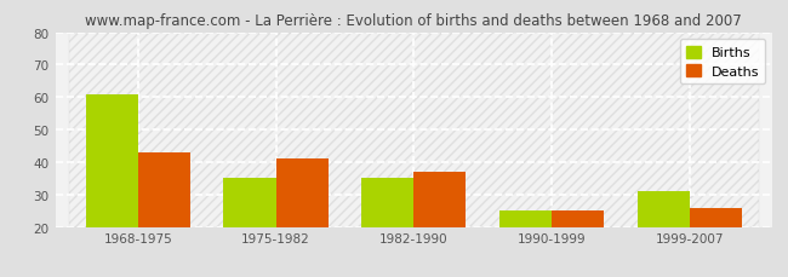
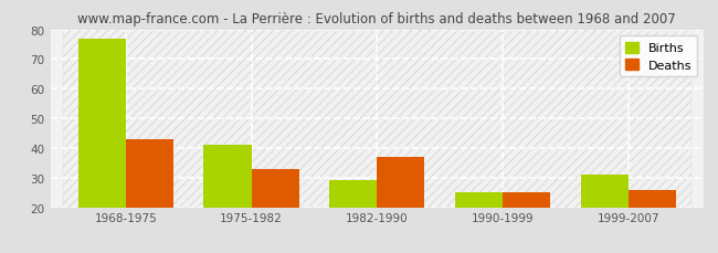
Births/1968-1975: 61 -> 77
Births/1975-1982: 35 -> 41
Deaths/1975-1982: 41 -> 33
Births/1982-1990: 35 -> 29
